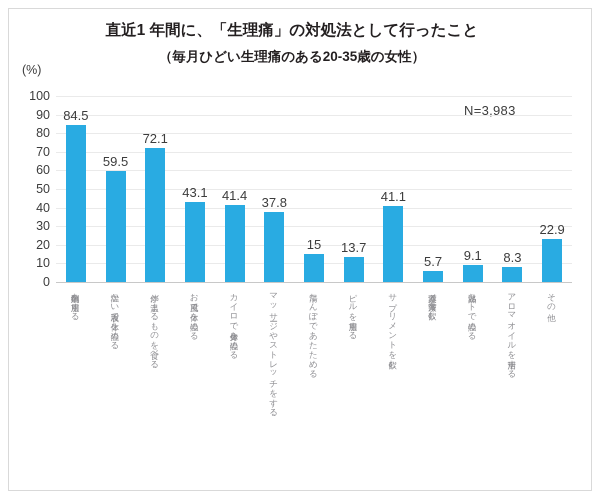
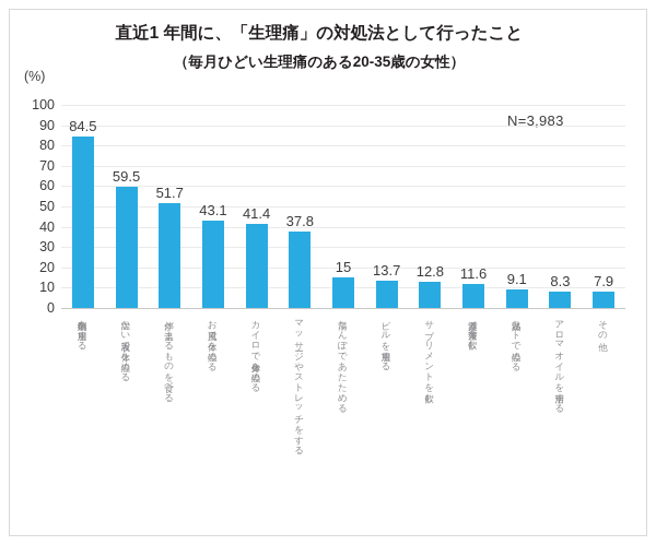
体が温まるものを食べる: 72.1 -> 51.7
サプリメントを飲む: 41.1 -> 12.8
漢方薬／漢方茶を飲む: 5.7 -> 11.6
その他: 22.9 -> 7.9
